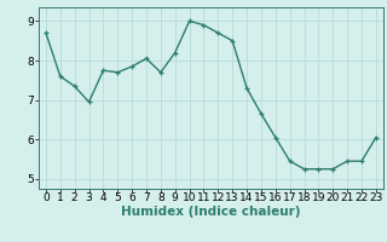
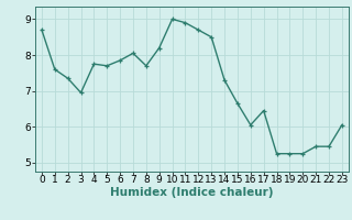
17: 5.45 -> 6.45
